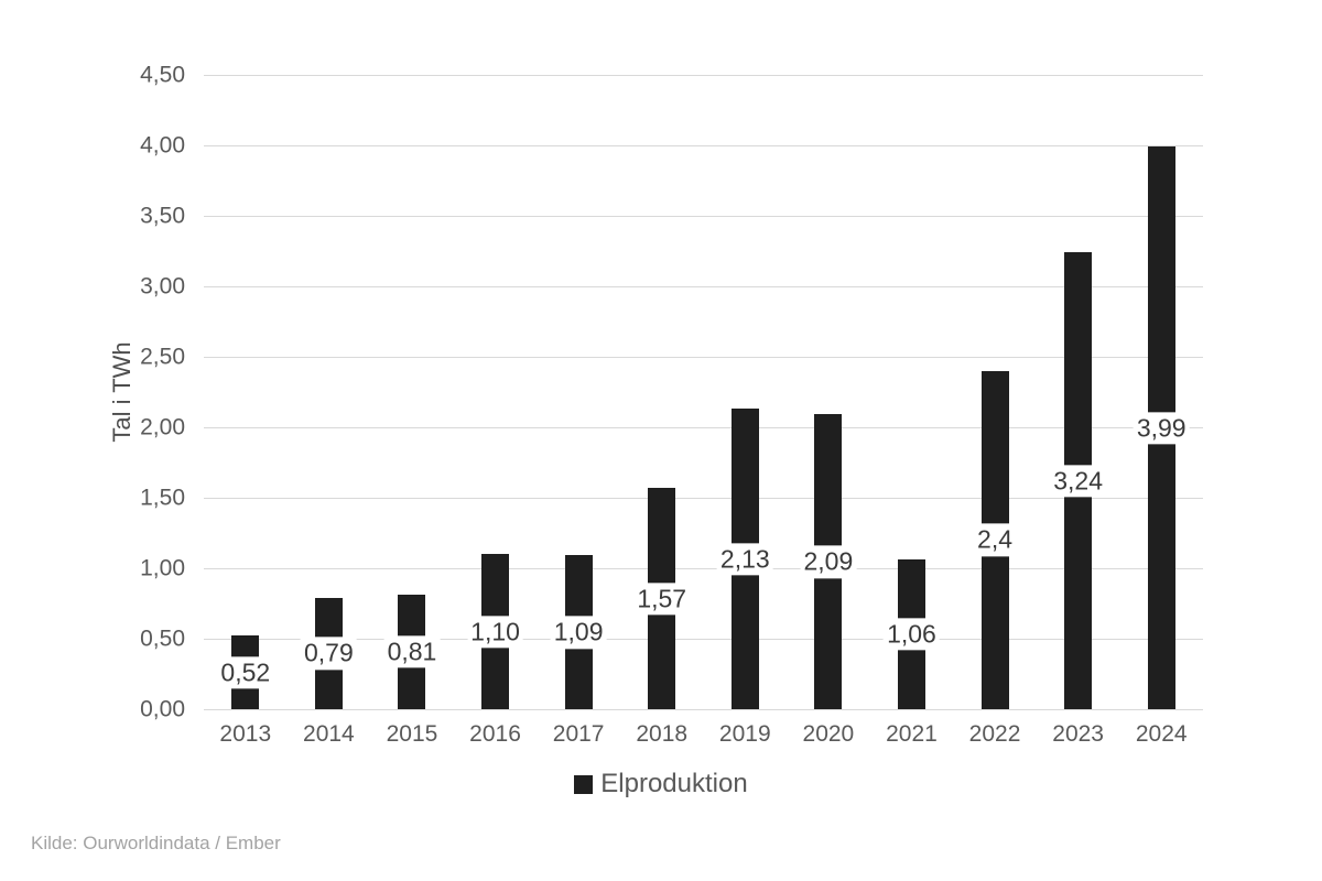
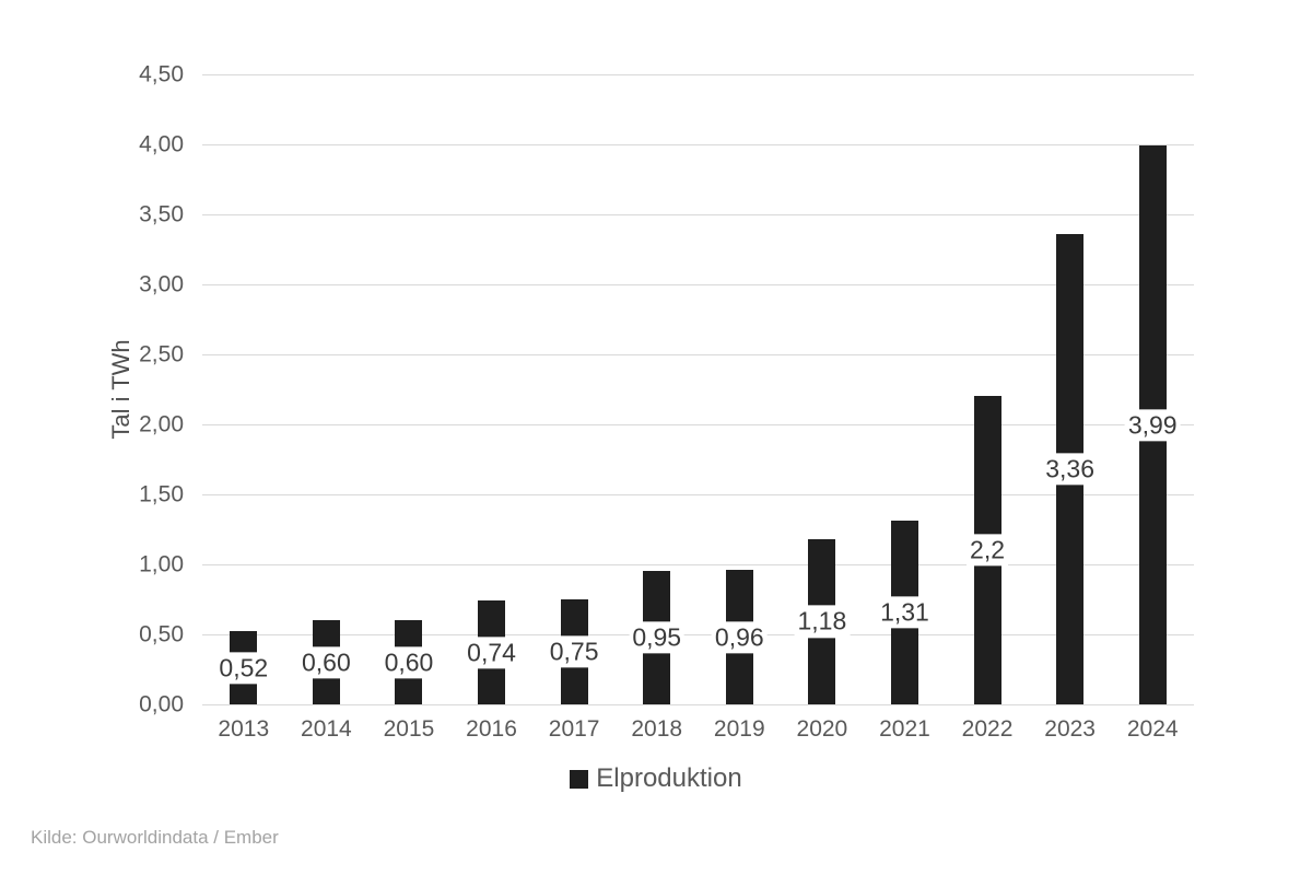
2014: 0,79 -> 0,60
2015: 0,81 -> 0,60
2016: 1,10 -> 0,74
2017: 1,09 -> 0,75
2018: 1,57 -> 0,95
2019: 2,13 -> 0,96
2020: 2,09 -> 1,18
2021: 1,06 -> 1,31
2022: 2,4 -> 2,2
2023: 3,24 -> 3,36
